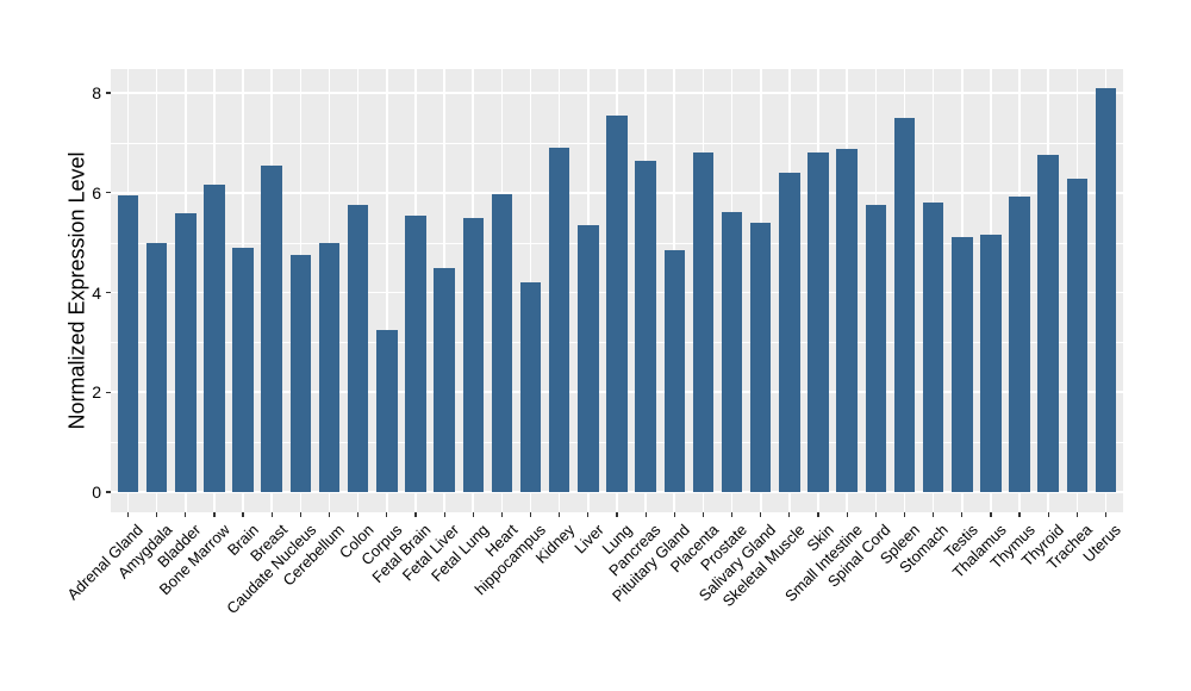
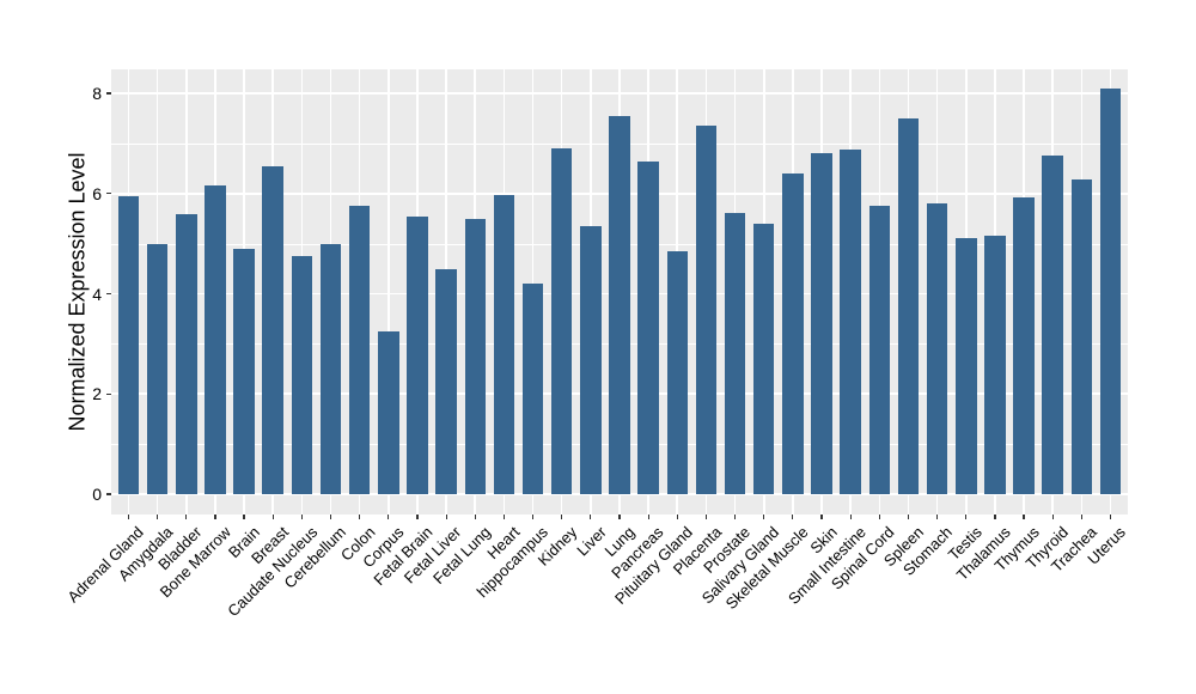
Placenta: 6.8 -> 7.3
